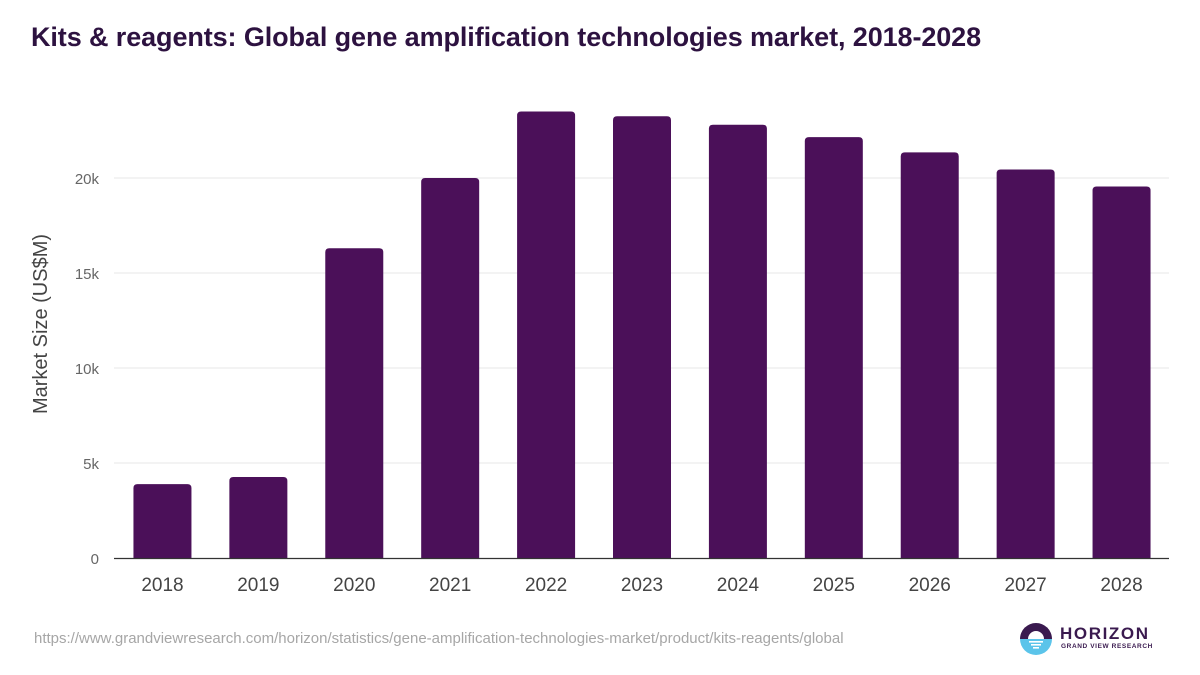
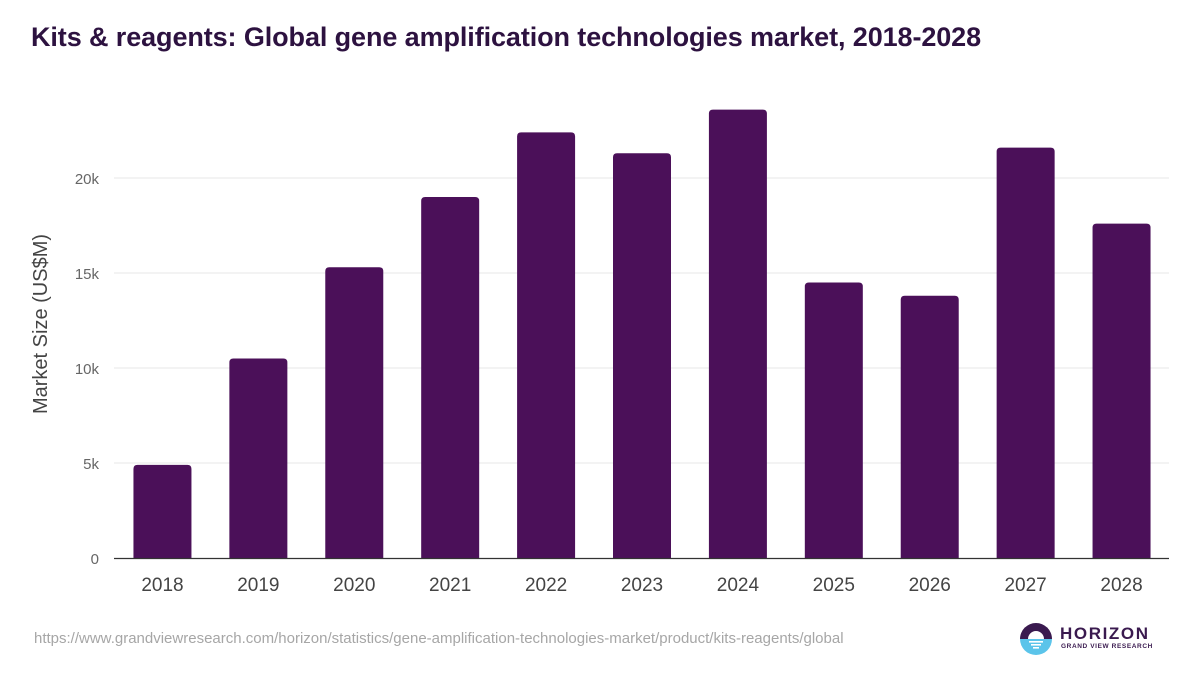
2018: 3.9k -> 4.9k
2019: 4.3k -> 10.5k
2020: 16.3k -> 15.3k
2021: 20.0k -> 19.0k
2022: 23.5k -> 22.4k
2023: 23.2k -> 21.3k
2024: 22.8k -> 23.6k
2025: 22.2k -> 14.5k
2026: 21.4k -> 13.8k
2027: 20.4k -> 21.6k
2028: 19.6k -> 17.6k
